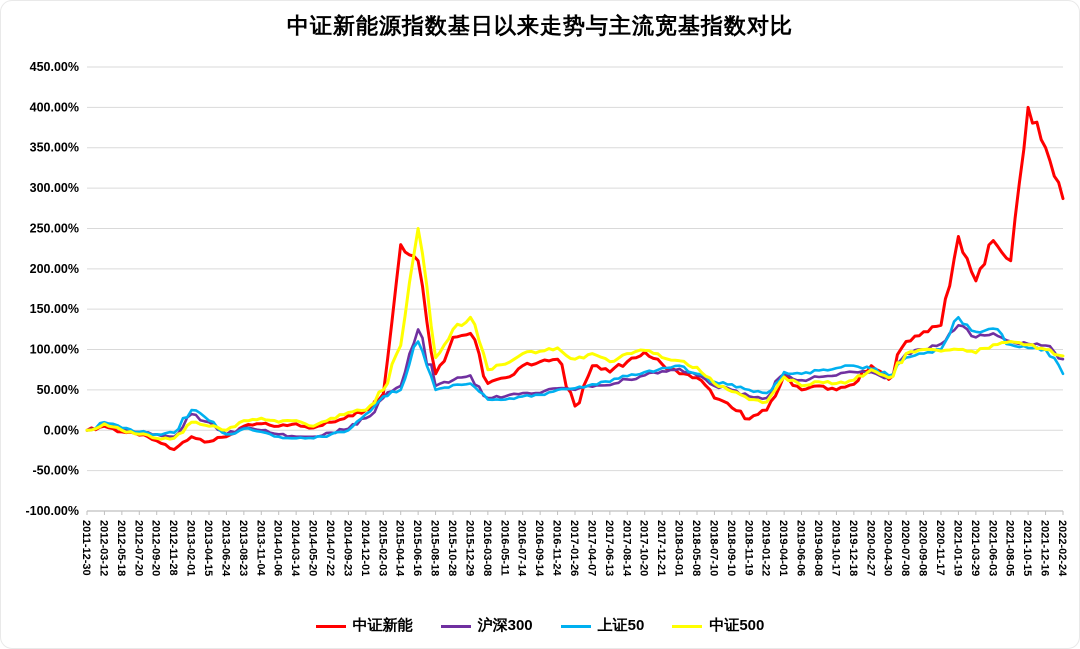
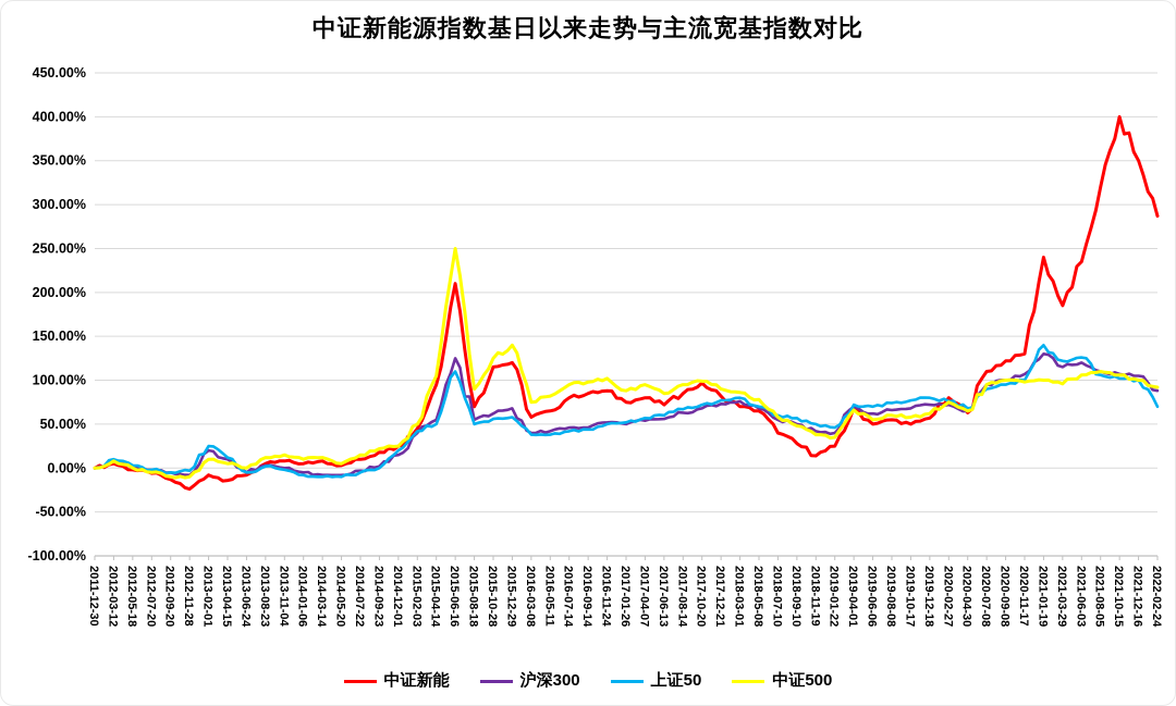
中证新能/2015-04-14: 230% -> 100%
中证新能/2017-01-26: 30% -> 80%
中证新能/2021-08-05: 210% -> 320%
